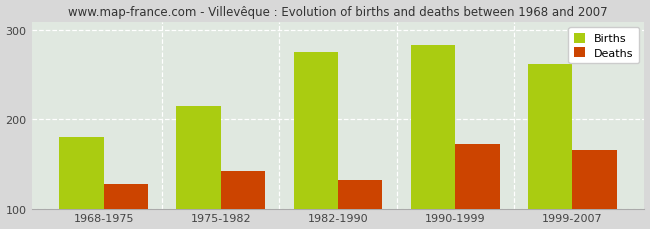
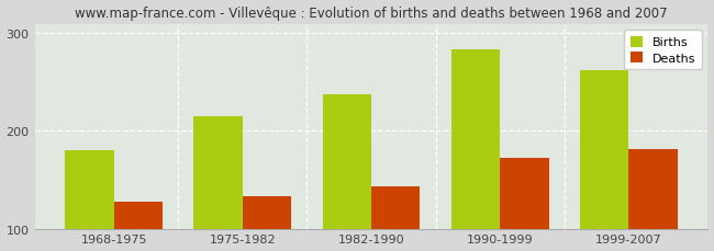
Deaths/1975-1982: 142 -> 133
Births/1982-1990: 276 -> 238
Deaths/1982-1990: 132 -> 143
Deaths/1999-2007: 166 -> 181
